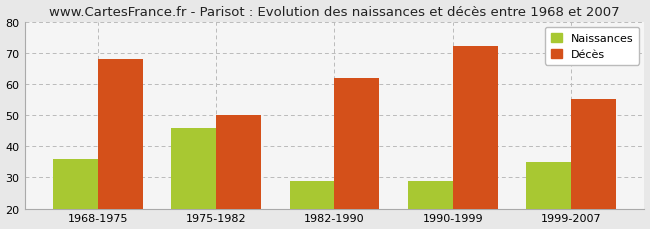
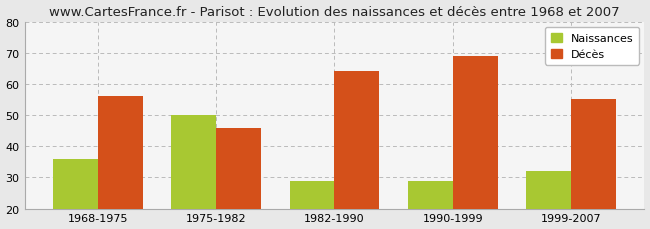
Décès/1968-1975: 68 -> 56
Naissances/1975-1982: 46 -> 50
Décès/1975-1982: 50 -> 46
Décès/1982-1990: 62 -> 64
Décès/1990-1999: 72 -> 69
Naissances/1999-2007: 35 -> 32
